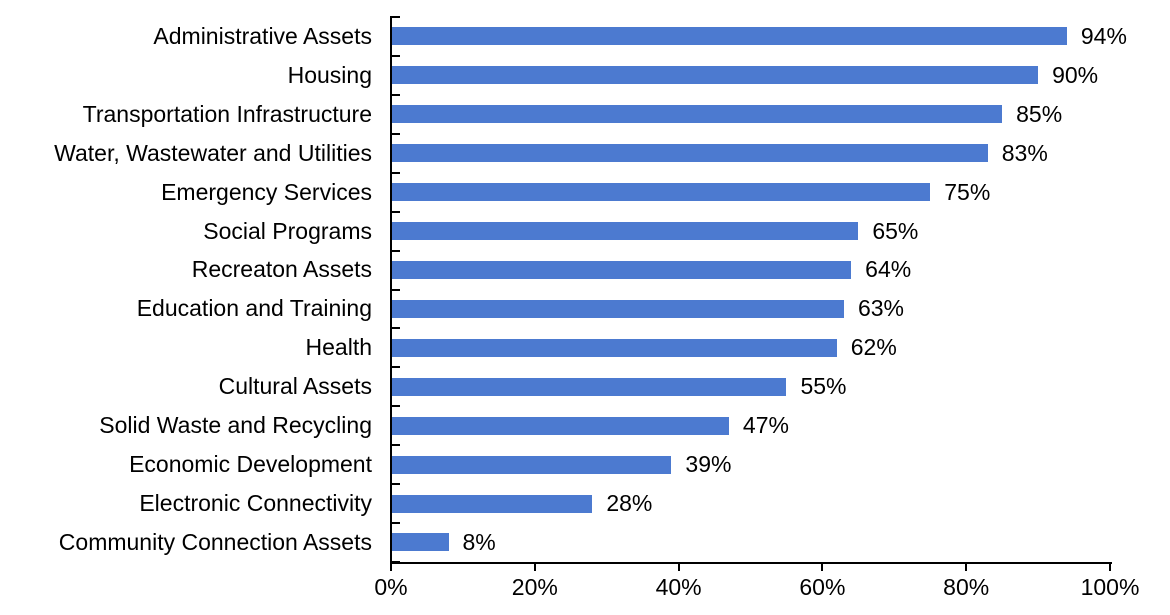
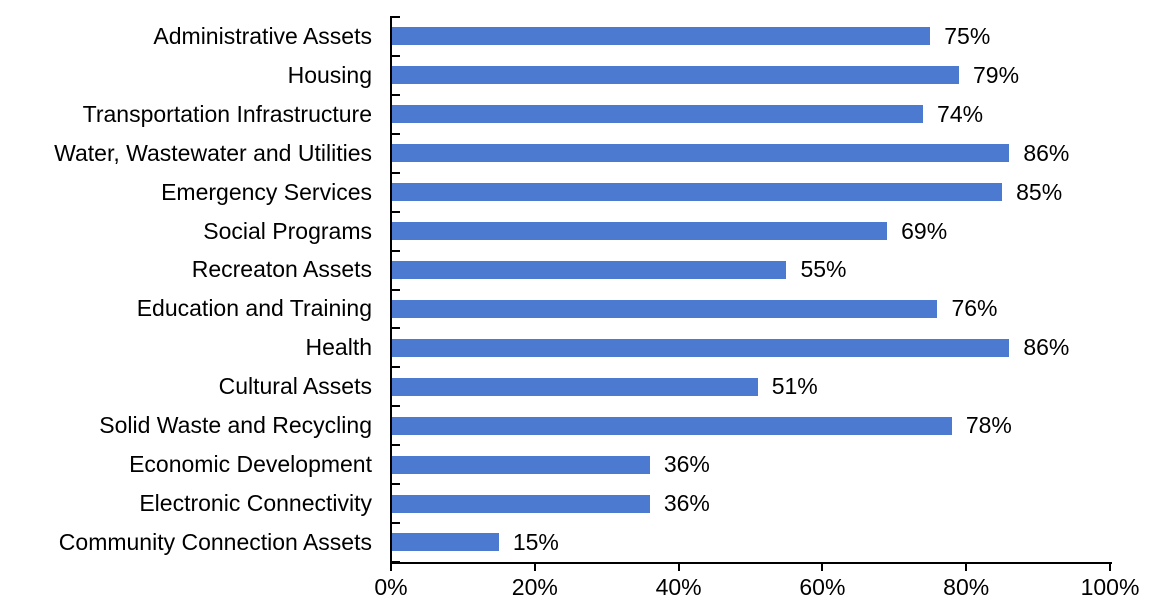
Administrative Assets: 94% -> 75%
Housing: 90% -> 79%
Transportation Infrastructure: 85% -> 74%
Water, Wastewater and Utilities: 83% -> 86%
Emergency Services: 75% -> 85%
Social Programs: 65% -> 69%
Recreaton Assets: 64% -> 55%
Education and Training: 63% -> 76%
Health: 62% -> 86%
Cultural Assets: 55% -> 51%
Solid Waste and Recycling: 47% -> 78%
Economic Development: 39% -> 36%
Electronic Connectivity: 28% -> 36%
Community Connection Assets: 8% -> 15%
